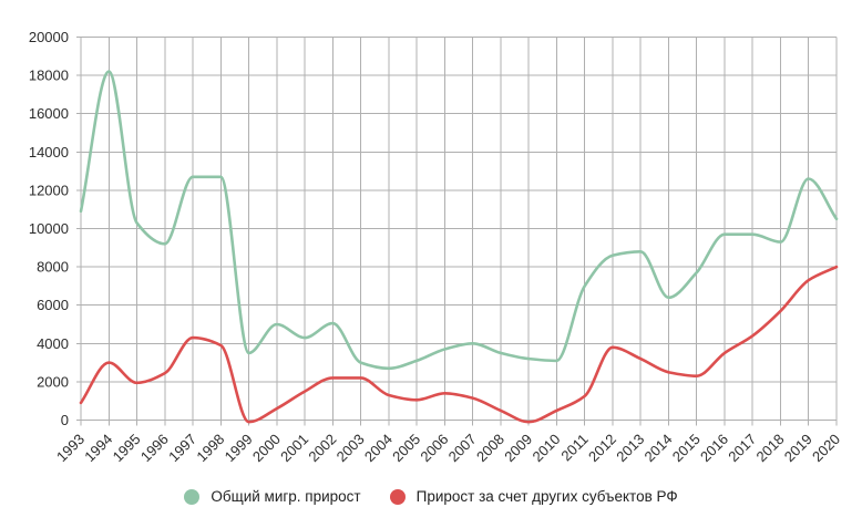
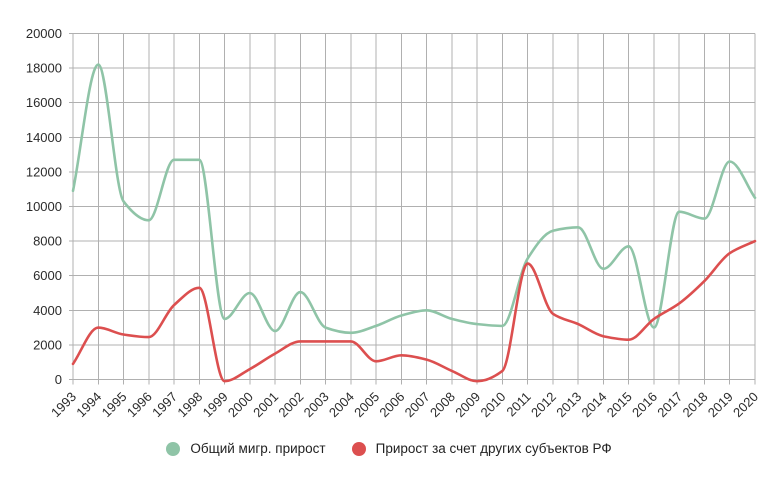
Прирост за счет других субъектов РФ/1995: 2000 -> 2600
Прирост за счет других субъектов РФ/1998: 3900 -> 5300
Общий мигр. прирост/2001: 4300 -> 2800
Прирост за счет других субъектов РФ/2004: 1300 -> 2200
Прирост за счет других субъектов РФ/2011: 1200 -> 6700
Общий мигр. прирост/2016: 9700 -> 3000
